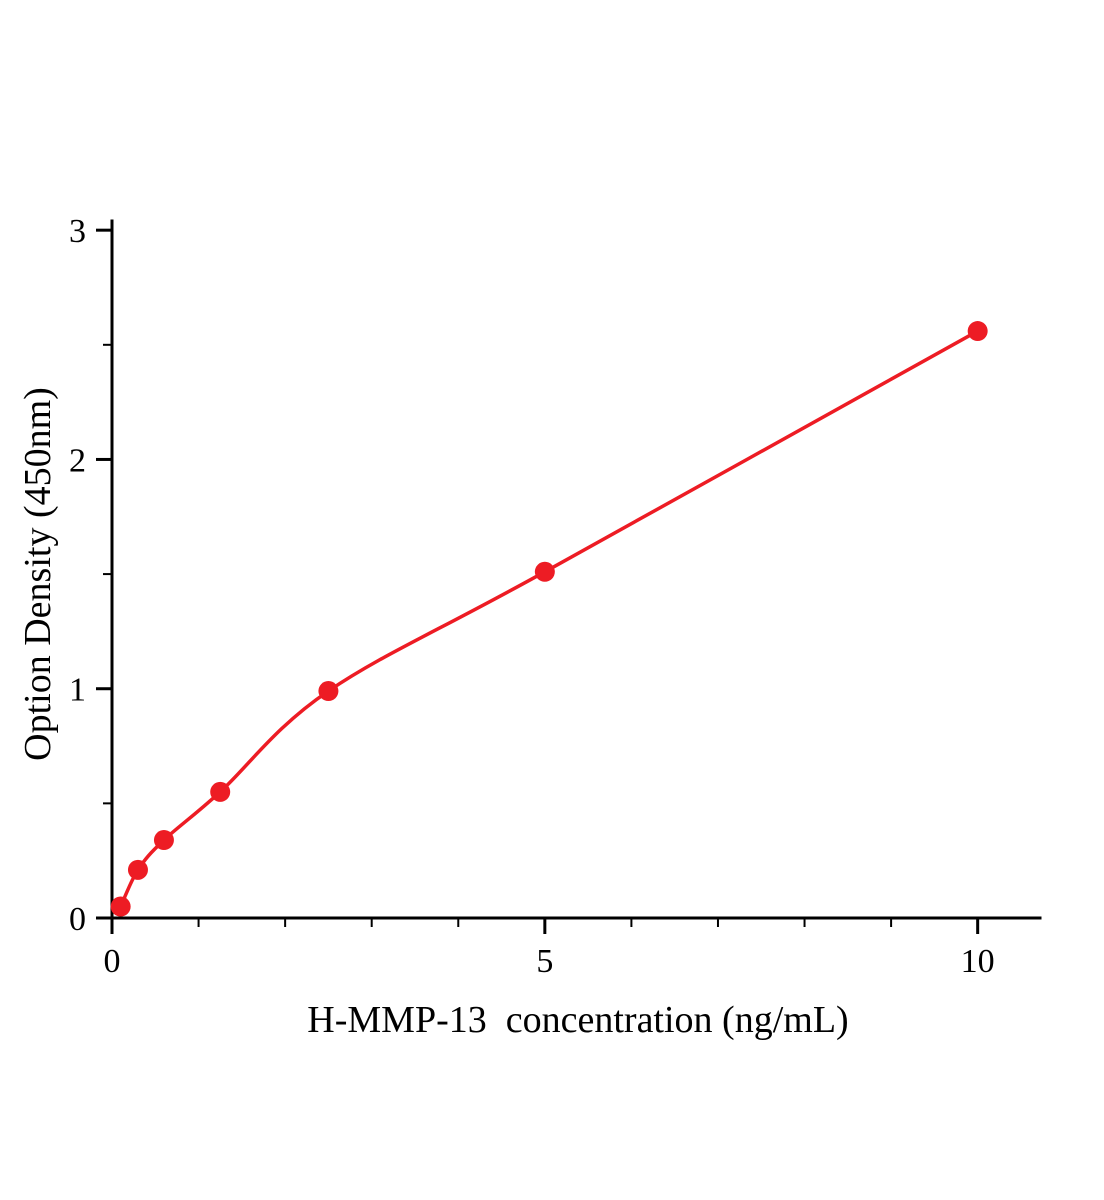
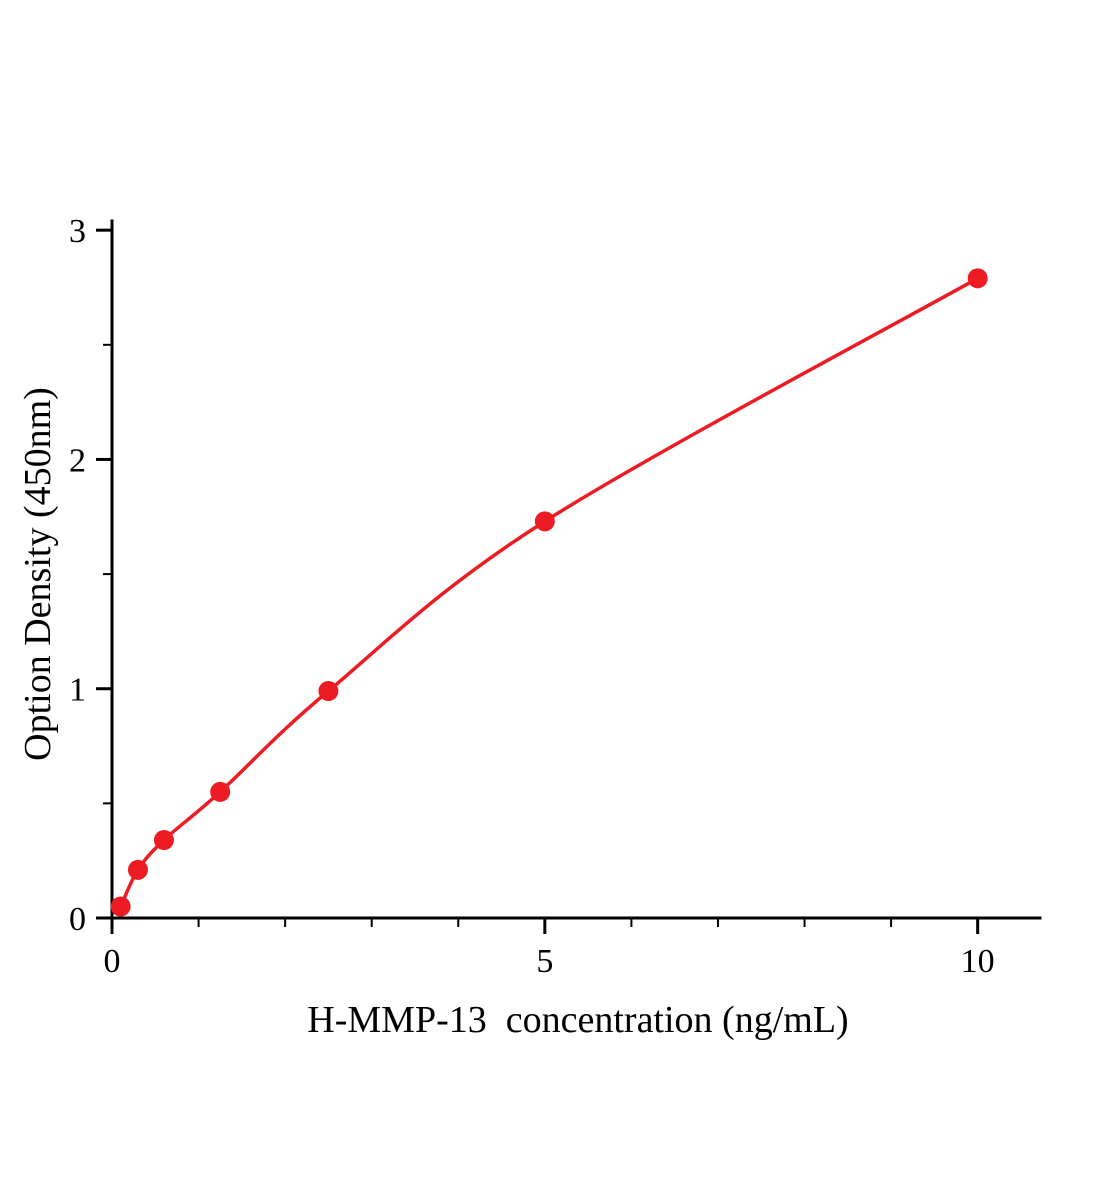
5: 1.51 -> 1.73
10: 2.56 -> 2.79
